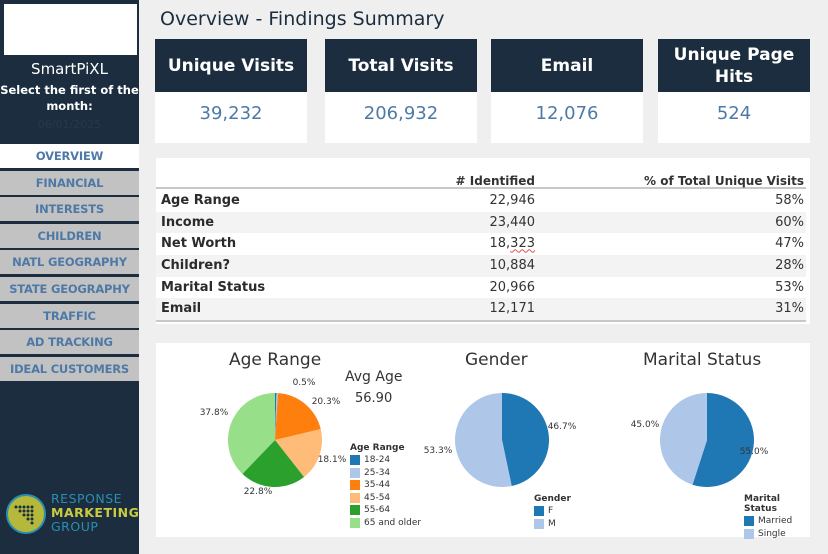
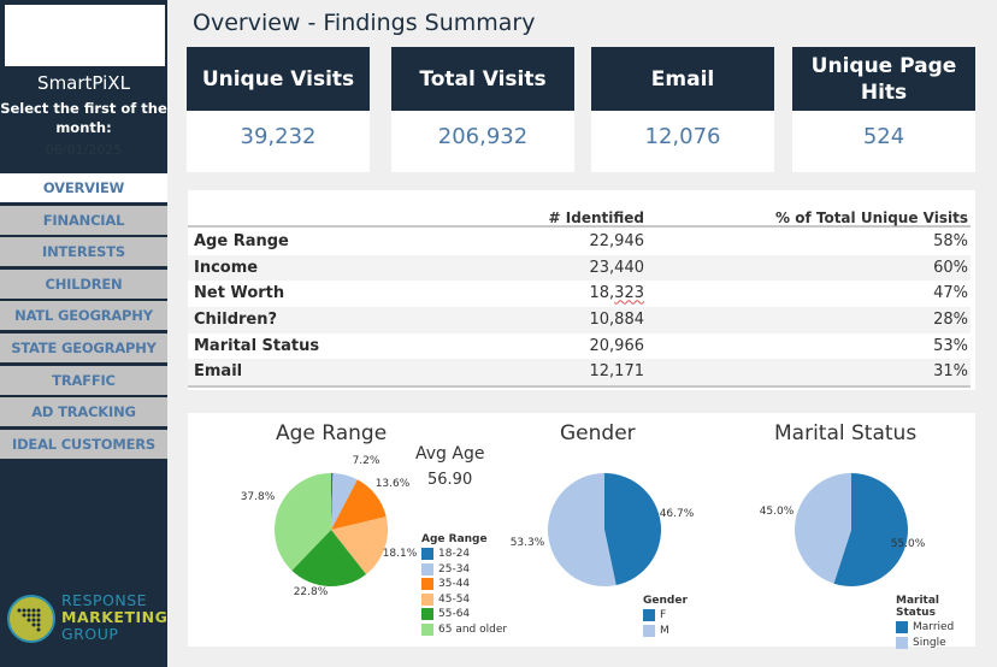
Age Range/25-34: 0.5% -> 7.2%
Age Range/35-44: 20.3% -> 13.6%
